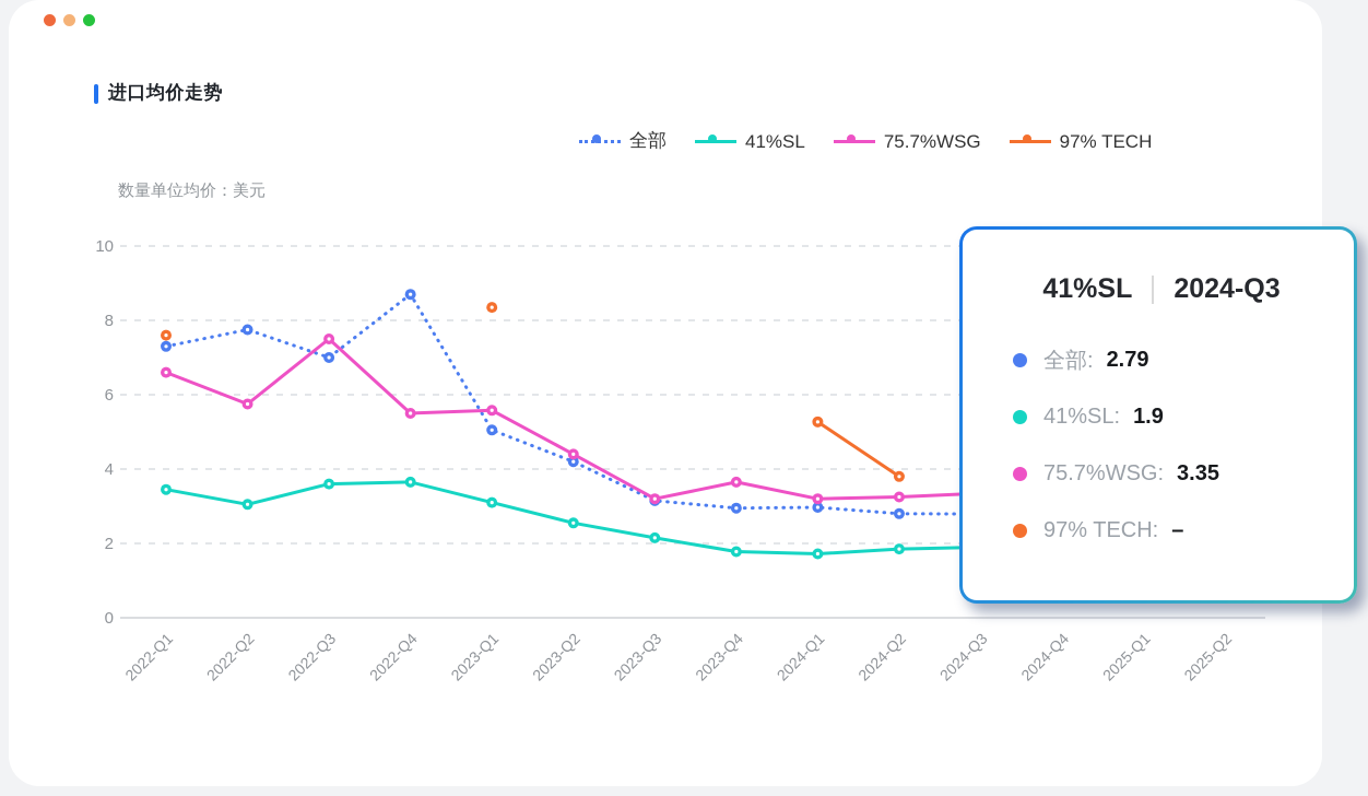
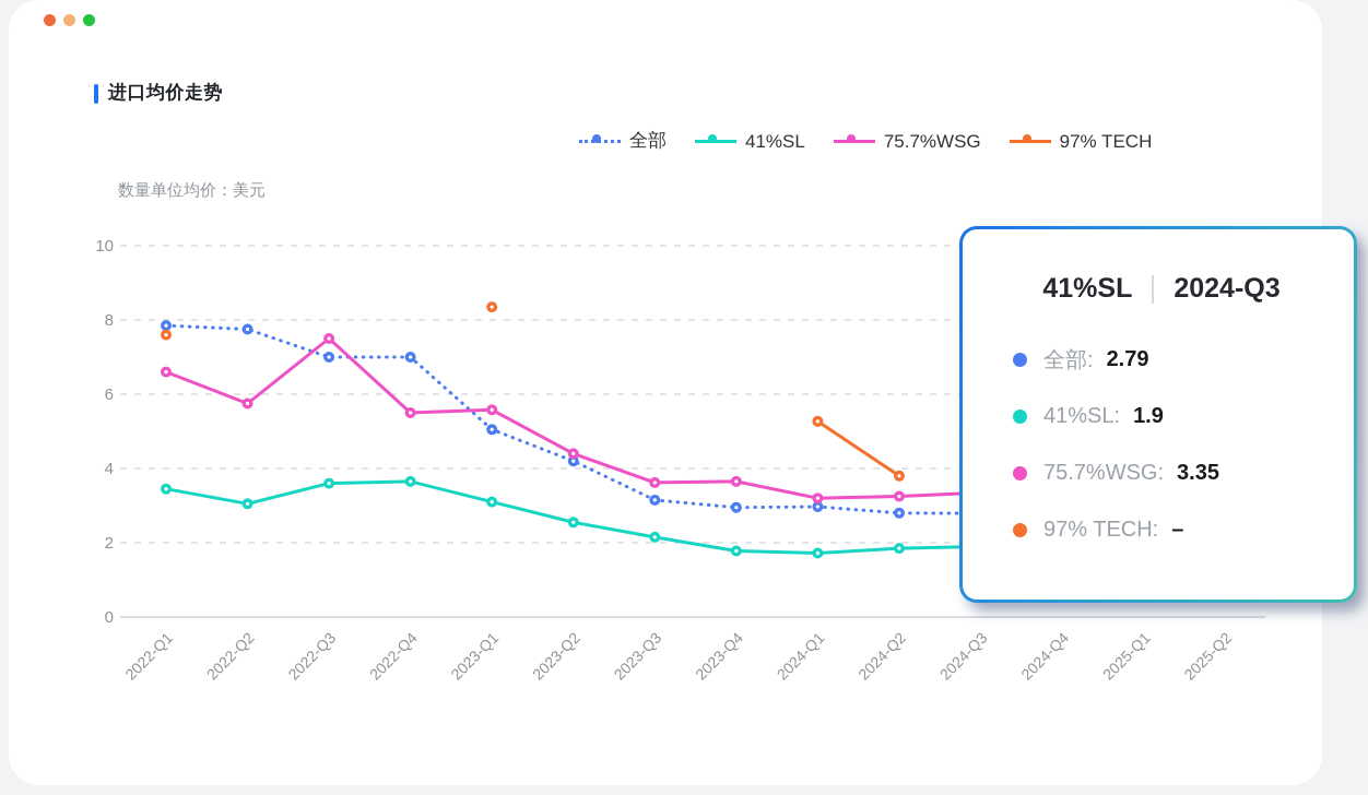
全部/2022-Q1: 7.3 -> 7.8
全部/2022-Q4: 8.7 -> 7.0
75.7%WSG/2023-Q3: 3.2 -> 3.6
